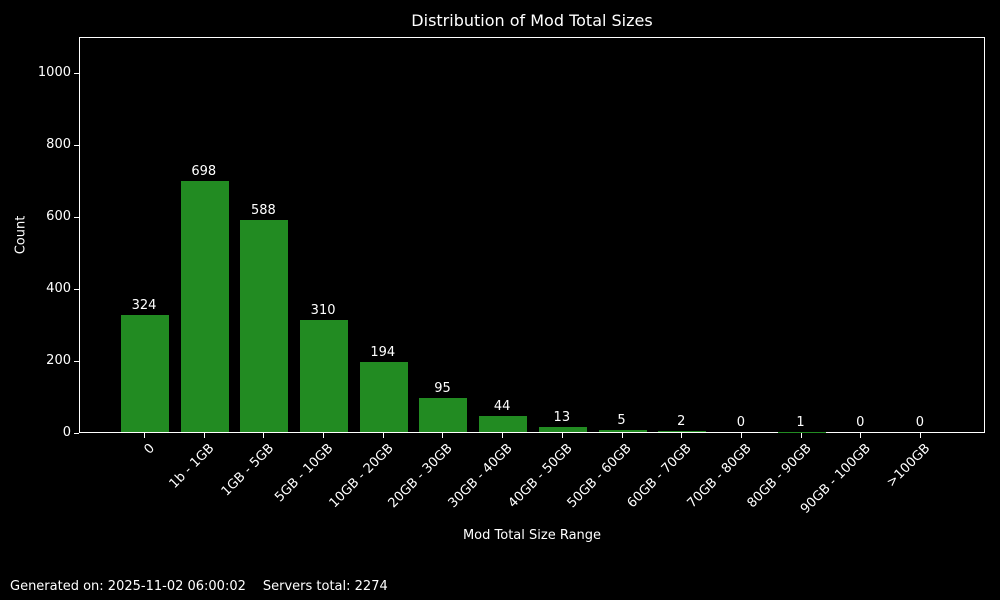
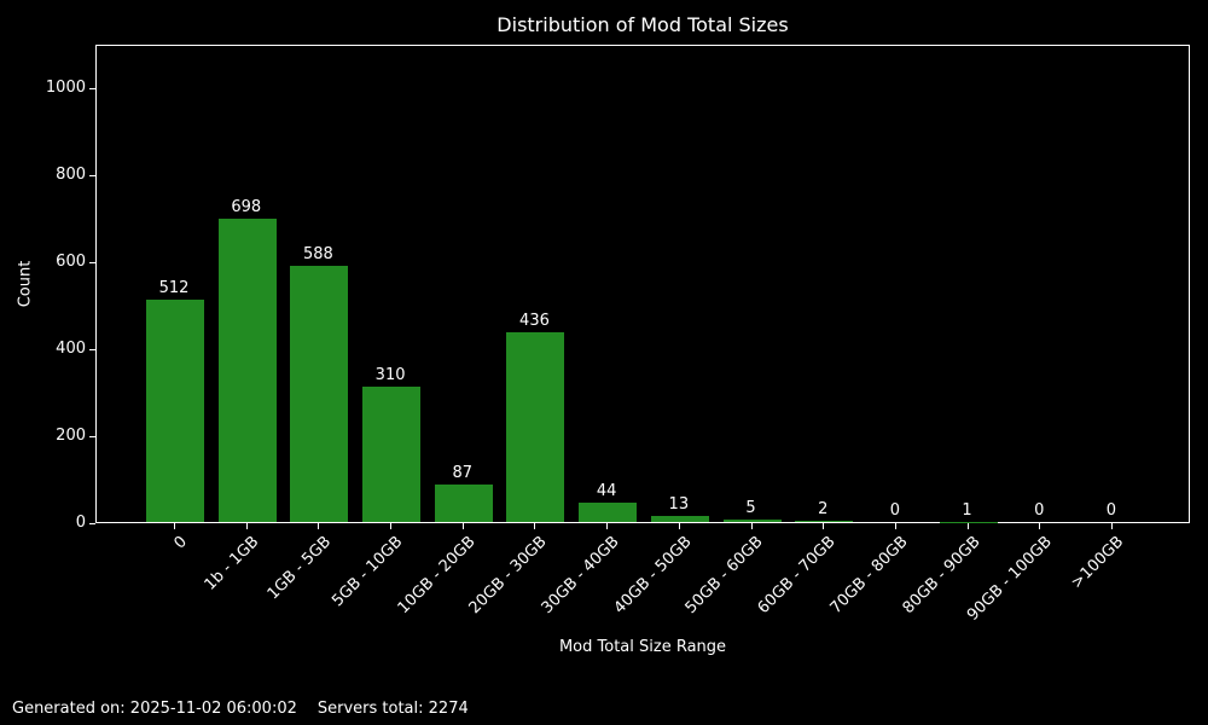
0: 324 -> 512
10GB - 20GB: 194 -> 87
20GB - 30GB: 95 -> 436
